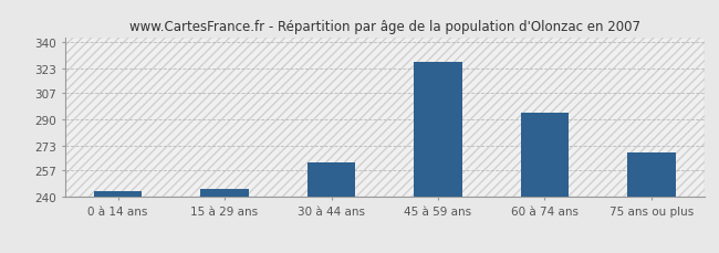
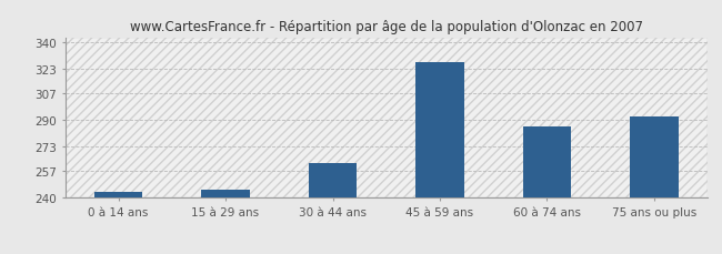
60 à 74 ans: 294 -> 286
75 ans ou plus: 269 -> 292
